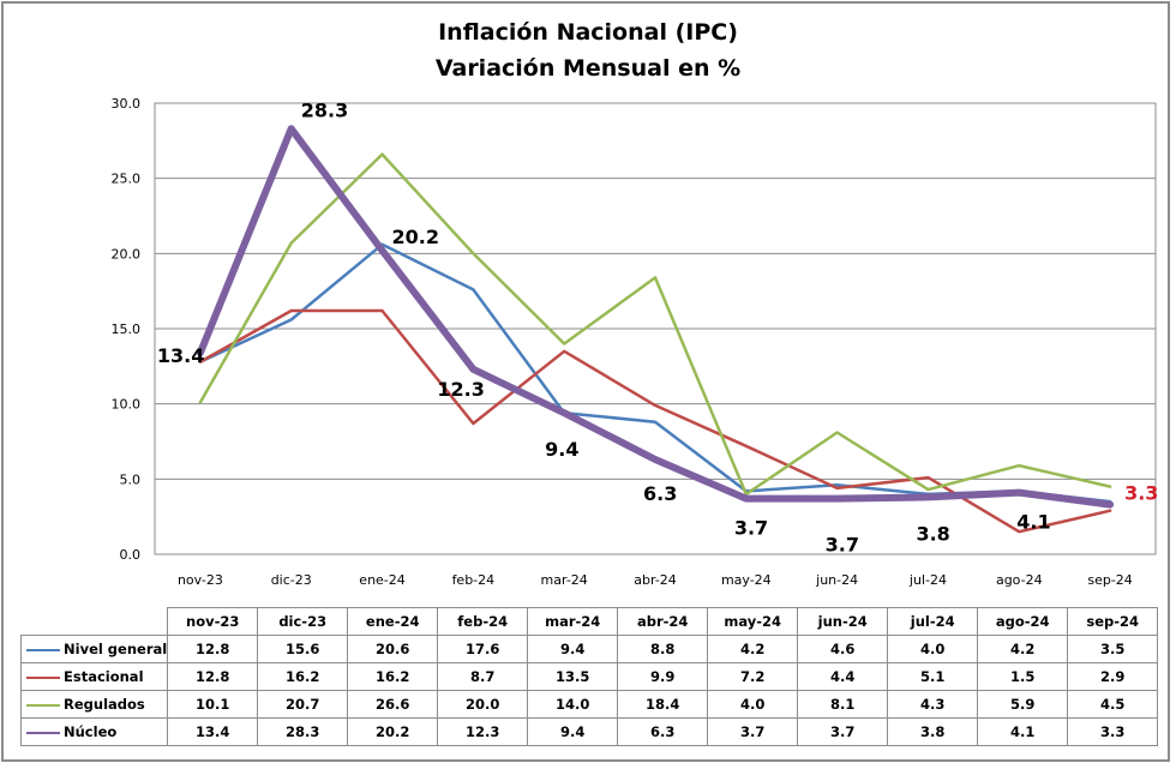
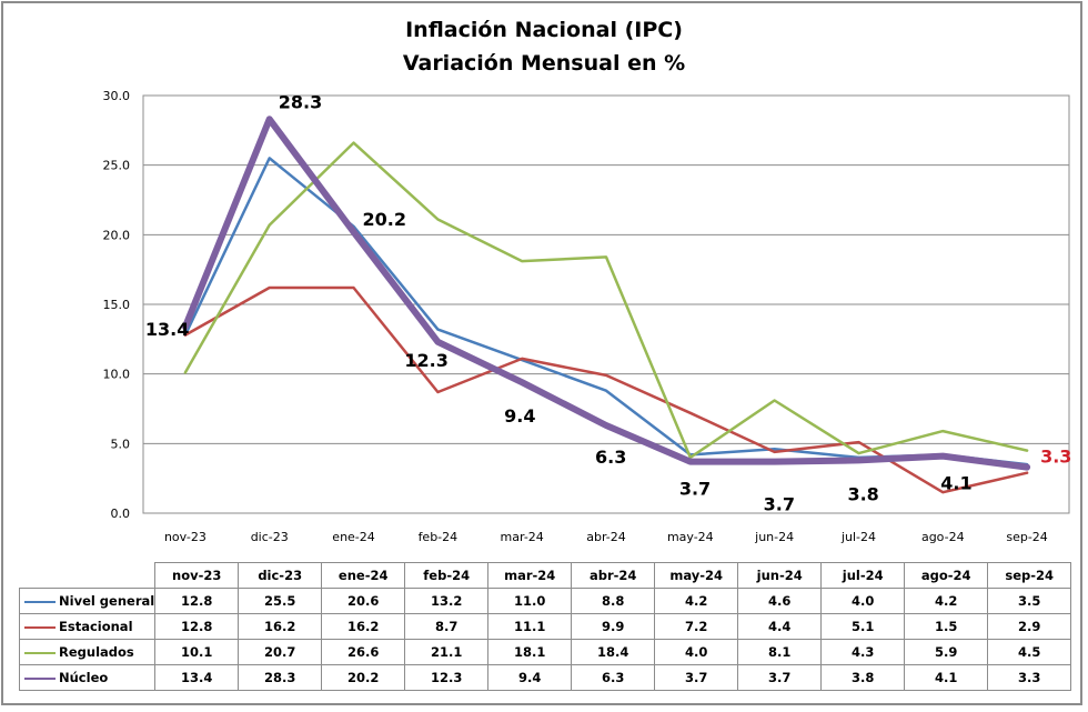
Nivel general/dic-23: 15.6 -> 25.5
Nivel general/feb-24: 17.6 -> 13.2
Regulados/feb-24: 20.0 -> 21.1
Nivel general/mar-24: 9.4 -> 11.0
Estacional/mar-24: 13.5 -> 11.1
Regulados/mar-24: 14.0 -> 18.1
